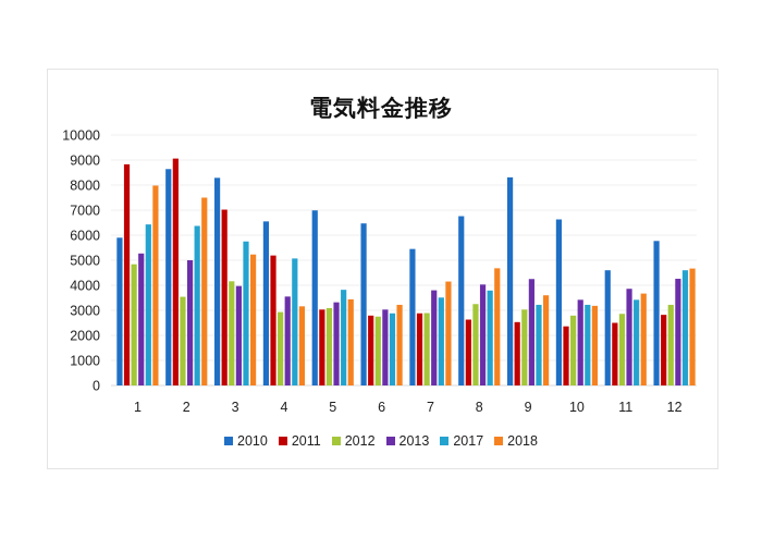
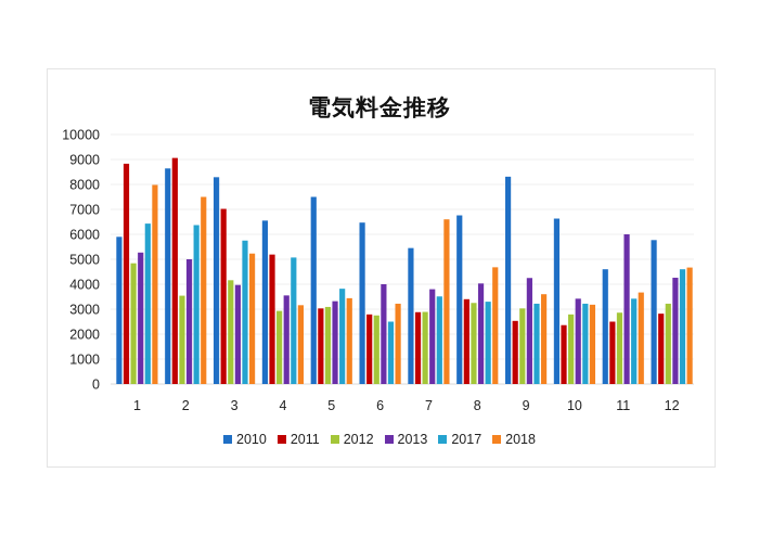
2010/5: 7000 -> 7500
2013/6: 3000 -> 4000
2017/6: 2900 -> 2500
2018/7: 4200 -> 6600
2011/8: 2600 -> 3400
2017/8: 3800 -> 3300
2013/11: 3900 -> 6000
